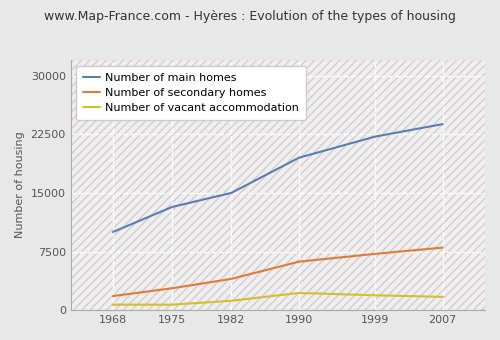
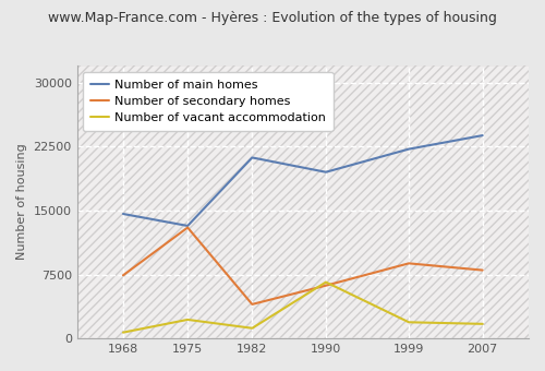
Number of main homes/1968: 10000 -> 14600
Number of secondary homes/1968: 1800 -> 7400
Number of secondary homes/1975: 2800 -> 13000
Number of vacant accommodation/1975: 700 -> 2200
Number of main homes/1982: 15000 -> 21200
Number of vacant accommodation/1990: 2200 -> 6600
Number of secondary homes/1999: 7200 -> 8800
